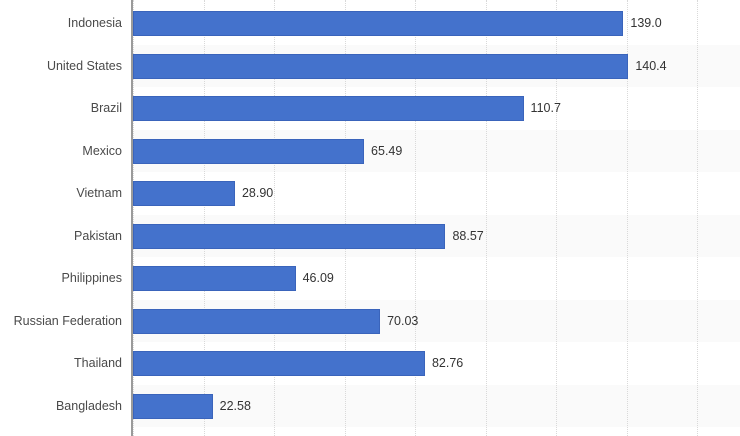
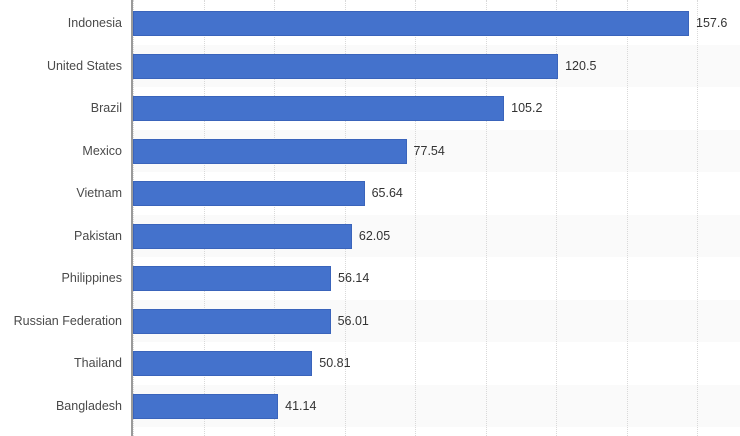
Indonesia: 139.0 -> 157.6
United States: 140.4 -> 120.5
Brazil: 110.7 -> 105.2
Mexico: 65.49 -> 77.54
Vietnam: 28.90 -> 65.64
Pakistan: 88.57 -> 62.05
Philippines: 46.09 -> 56.14
Russian Federation: 70.03 -> 56.01
Thailand: 82.76 -> 50.81
Bangladesh: 22.58 -> 41.14
